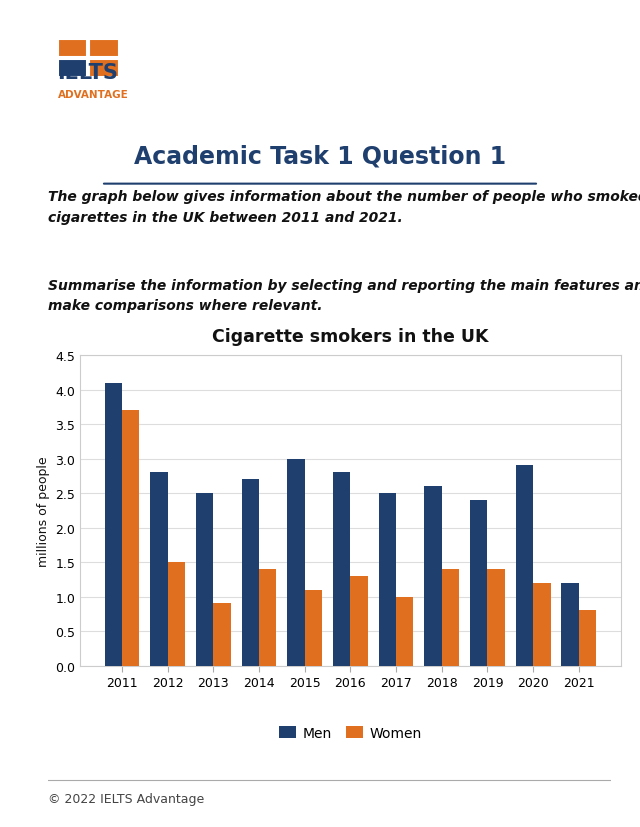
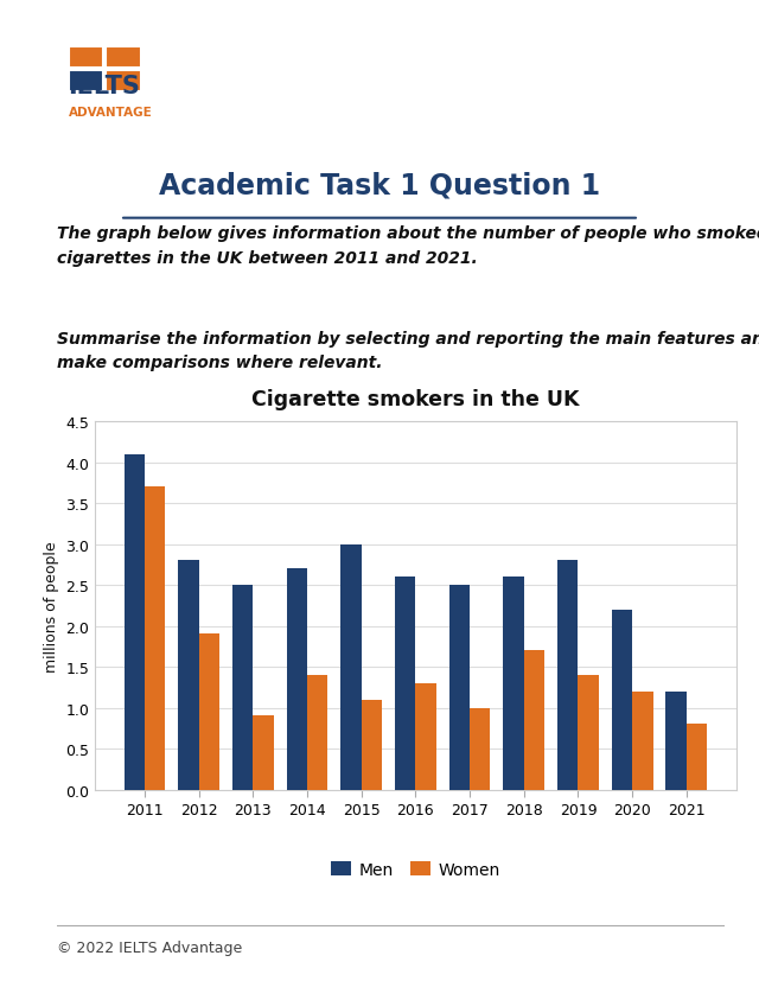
Women/2012: 1.5 -> 1.9
Men/2016: 2.8 -> 2.6
Women/2018: 1.4 -> 1.7
Men/2019: 2.4 -> 2.8
Men/2020: 2.9 -> 2.2
